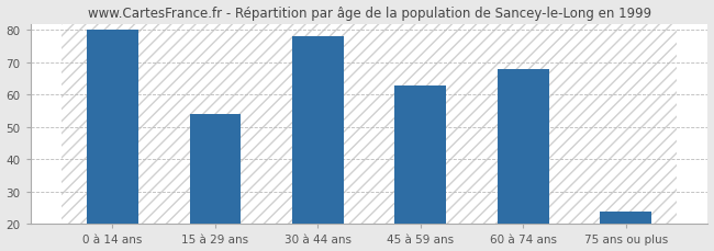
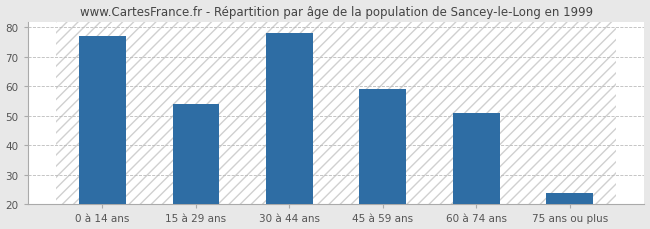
0 à 14 ans: 80 -> 77
45 à 59 ans: 63 -> 59
60 à 74 ans: 68 -> 51
